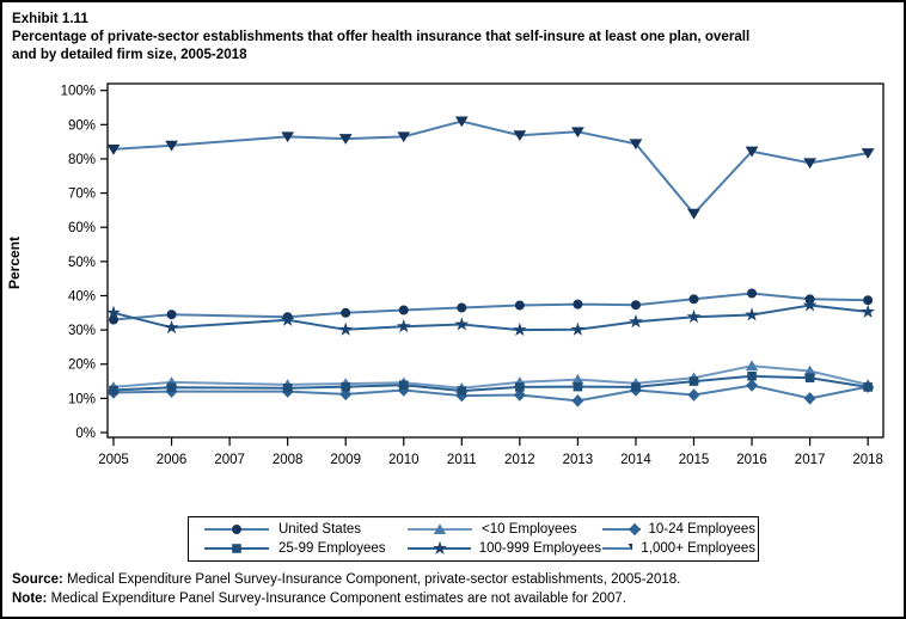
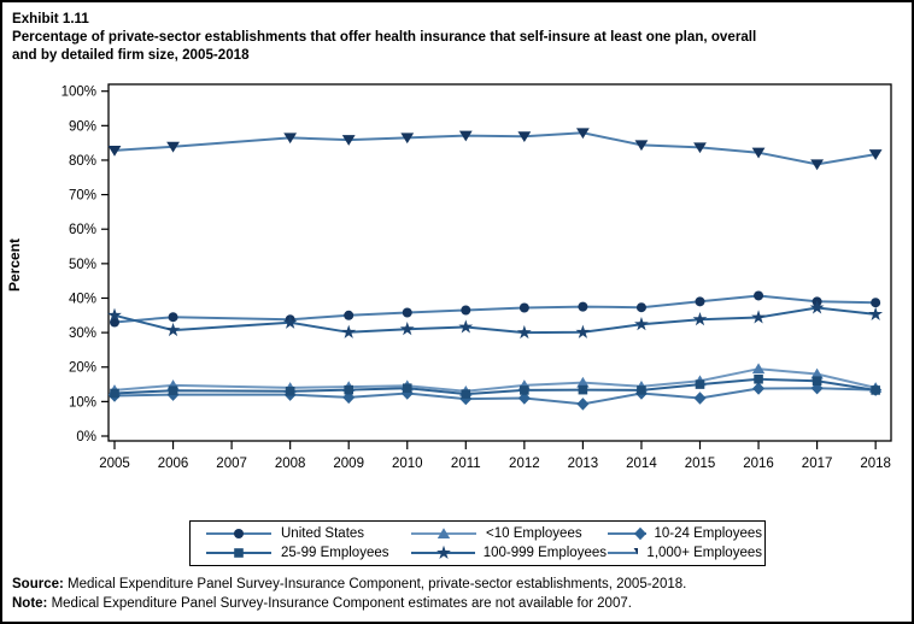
1,000+ Employees/2011: 91% -> 87%
1,000+ Employees/2015: 64% -> 84%
10-24 Employees/2017: 10% -> 14%
